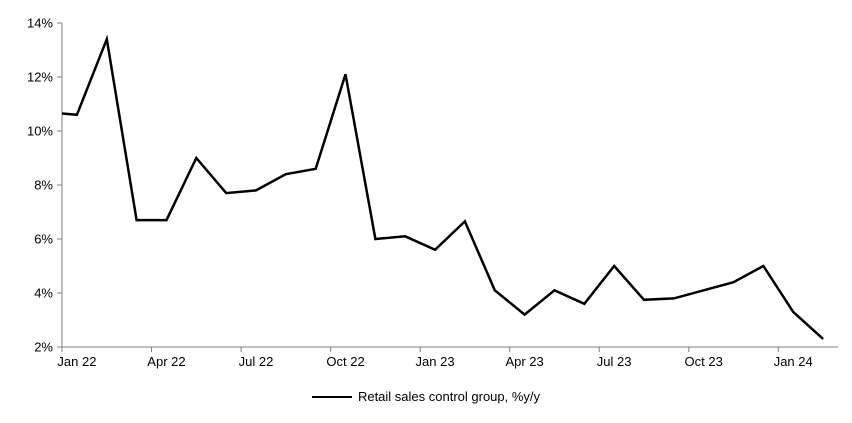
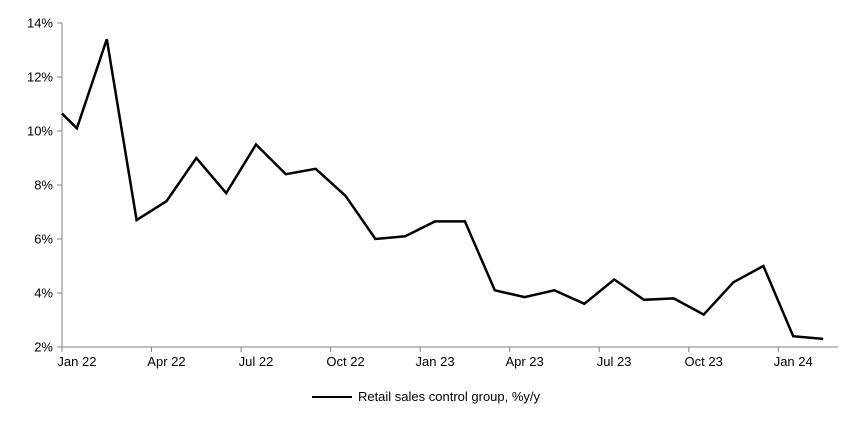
Jan 22: 10.6% -> 10.1%
Apr 22: 6.7% -> 7.4%
Jul 22: 7.8% -> 9.5%
Oct 22: 12.1% -> 7.6%
Jan 23: 5.6% -> 6.7%
Apr 23: 3.2% -> 3.9%
Jul 23: 5.0% -> 4.5%
Oct 23: 4.1% -> 3.2%
Jan 24: 3.3% -> 2.4%
